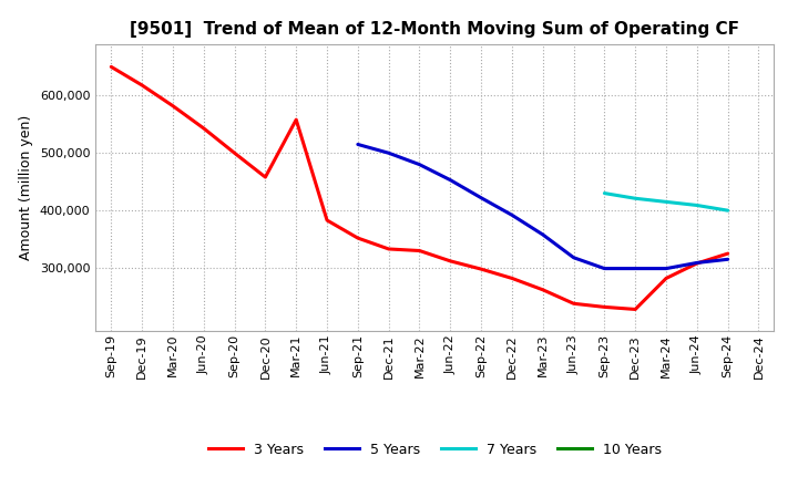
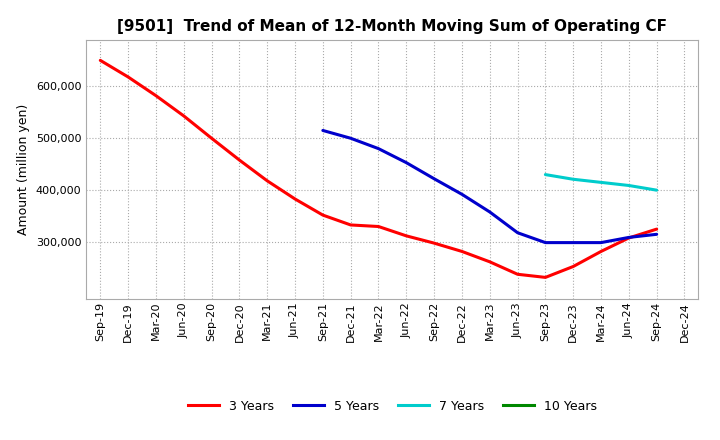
3 Years/Mar-21: 558,000 -> 418,000
3 Years/Dec-23: 228,000 -> 253,000
